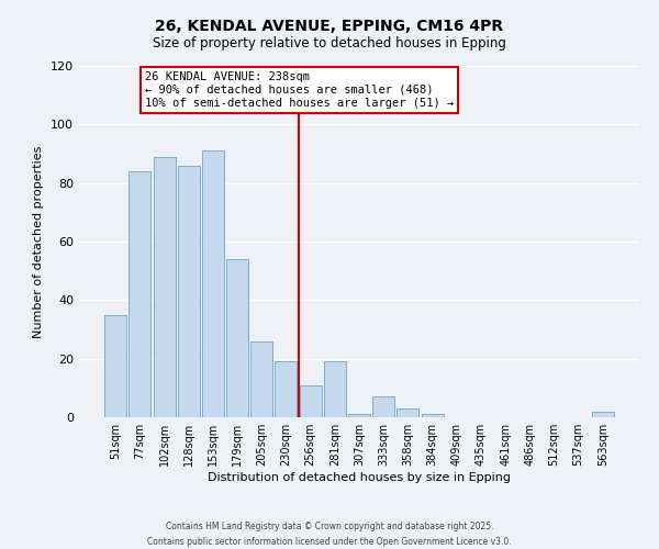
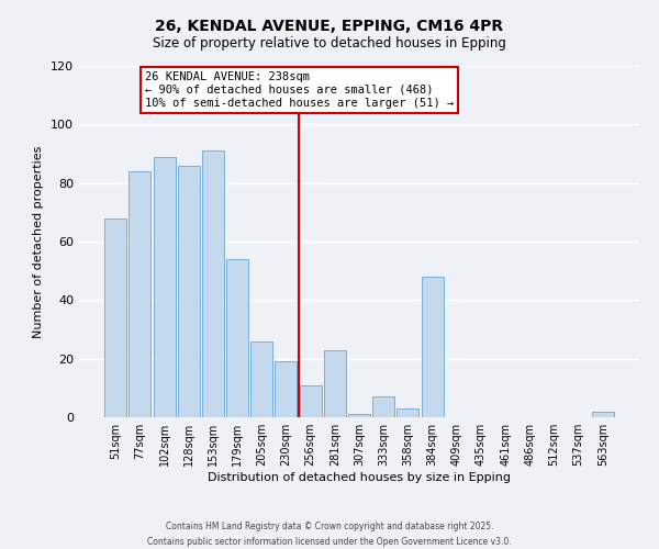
51sqm: 35 -> 68
281sqm: 19 -> 23
384sqm: 1 -> 48
